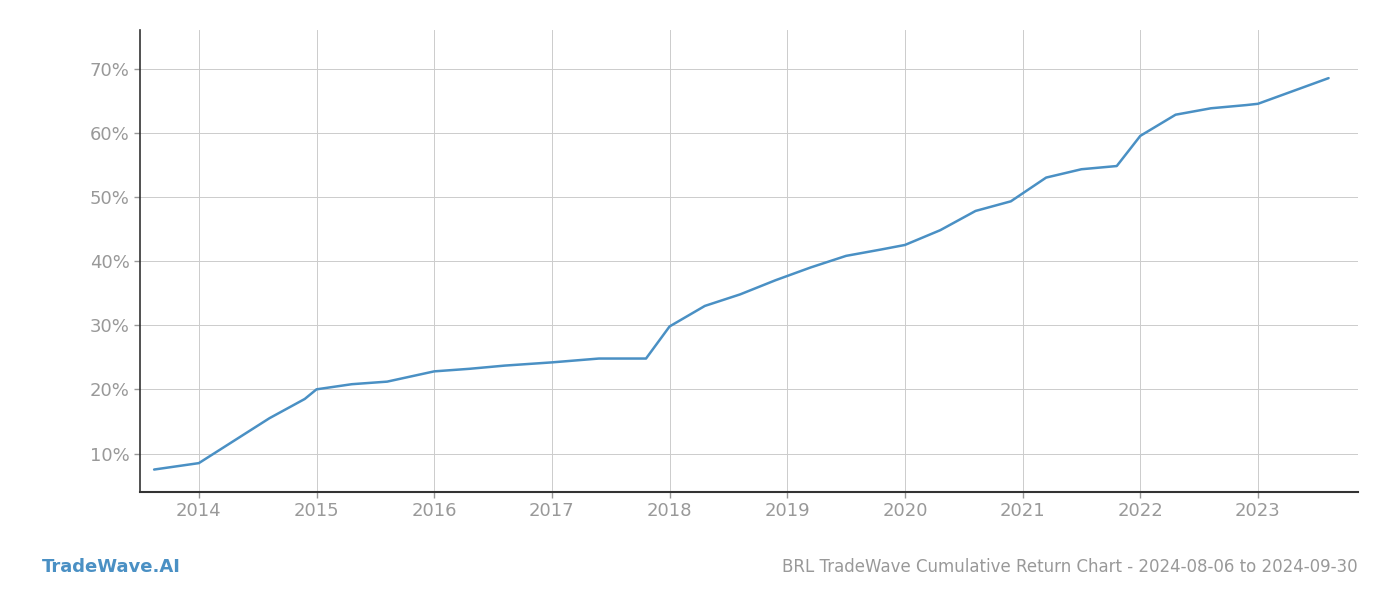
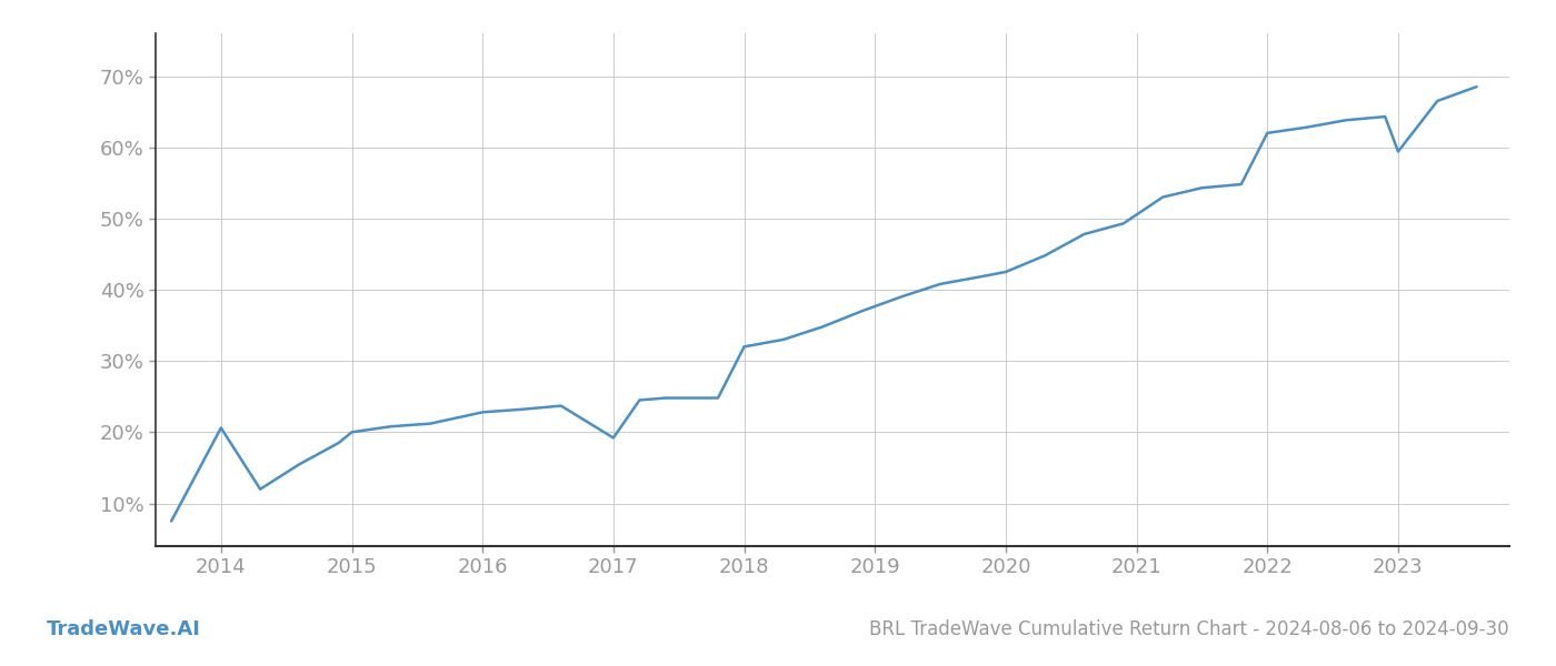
2014: 8.5% -> 20.6%
2017: 24.2% -> 19.2%
2018: 29.8% -> 32.0%
2022: 59.5% -> 62.0%
2023: 64.5% -> 59.4%
